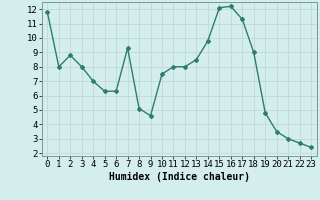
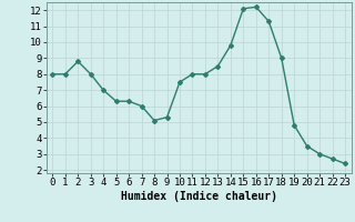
0: 11.8 -> 8.0
7: 9.3 -> 6.0
9: 4.6 -> 5.3
